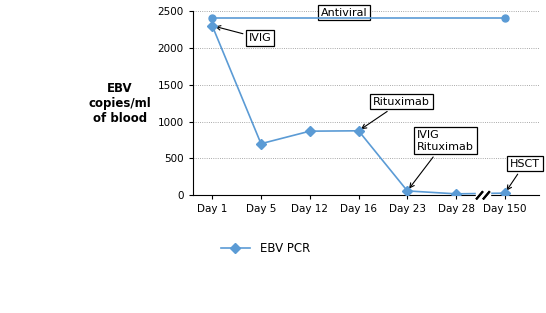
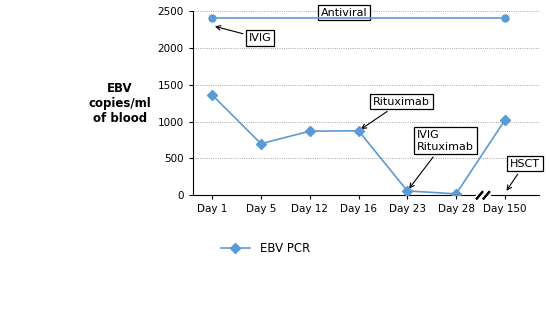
Day 1: 2300 -> 1360
Day 150: 30 -> 1020
